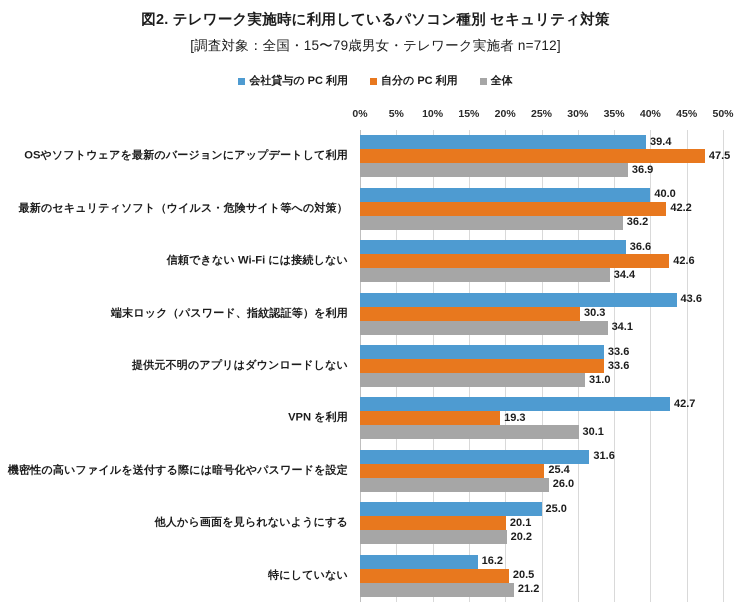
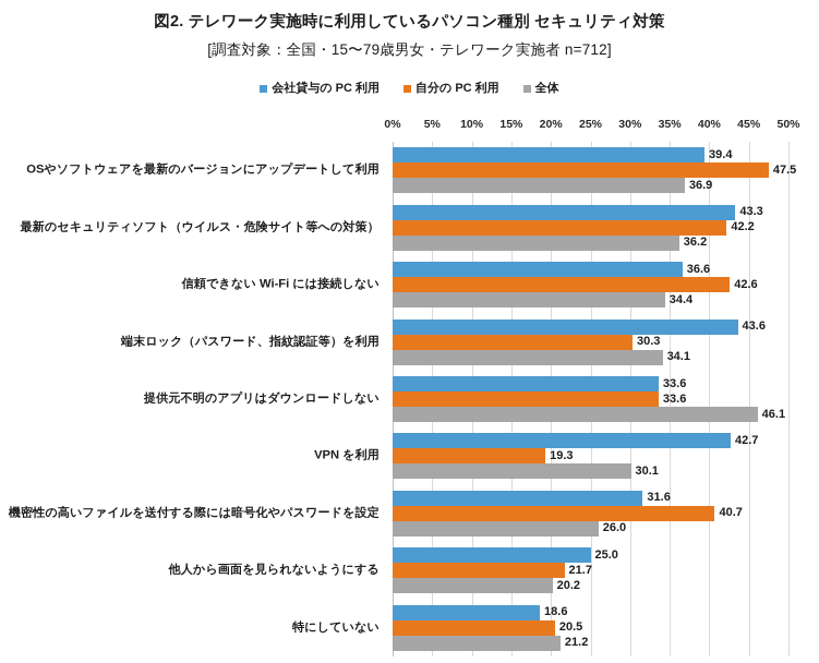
会社貸与の PC 利用/最新のセキュリティソフト（ウイルス・危険サイト等への対策）: 40.0 -> 43.3
全体/提供元不明のアプリはダウンロードしない: 31.0 -> 46.1
自分の PC 利用/機密性の高いファイルを送付する際には暗号化やパスワードを設定: 25.4 -> 40.7
自分の PC 利用/他人から画面を見られないようにする: 20.1 -> 21.7
会社貸与の PC 利用/特にしていない: 16.2 -> 18.6
